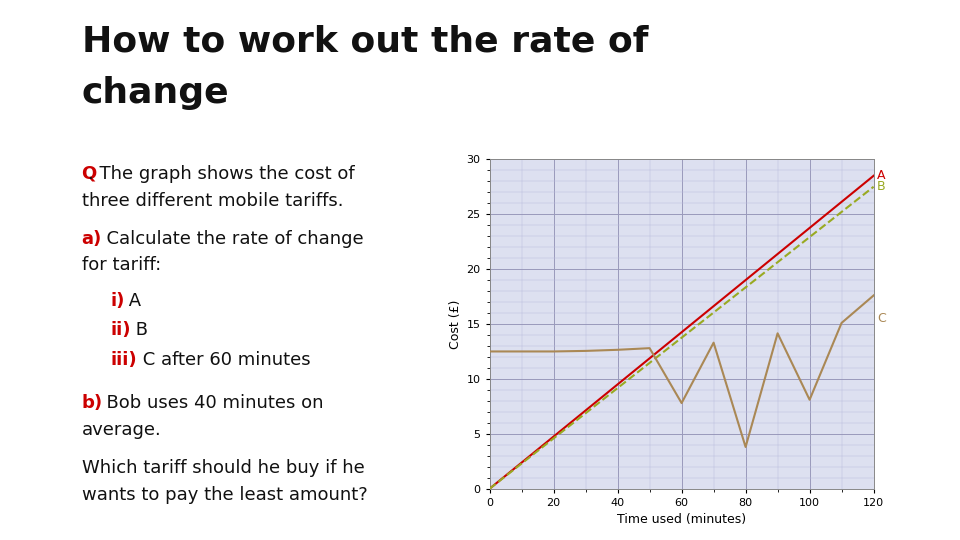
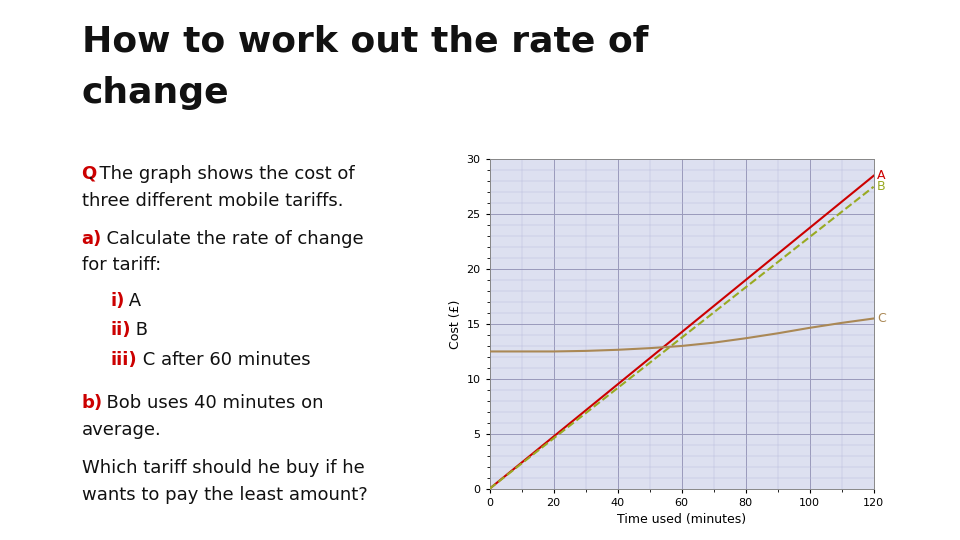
60: 7.8 -> 13.0
80: 3.8 -> 13.7
100: 8.1 -> 14.7
120: 17.6 -> 15.5
